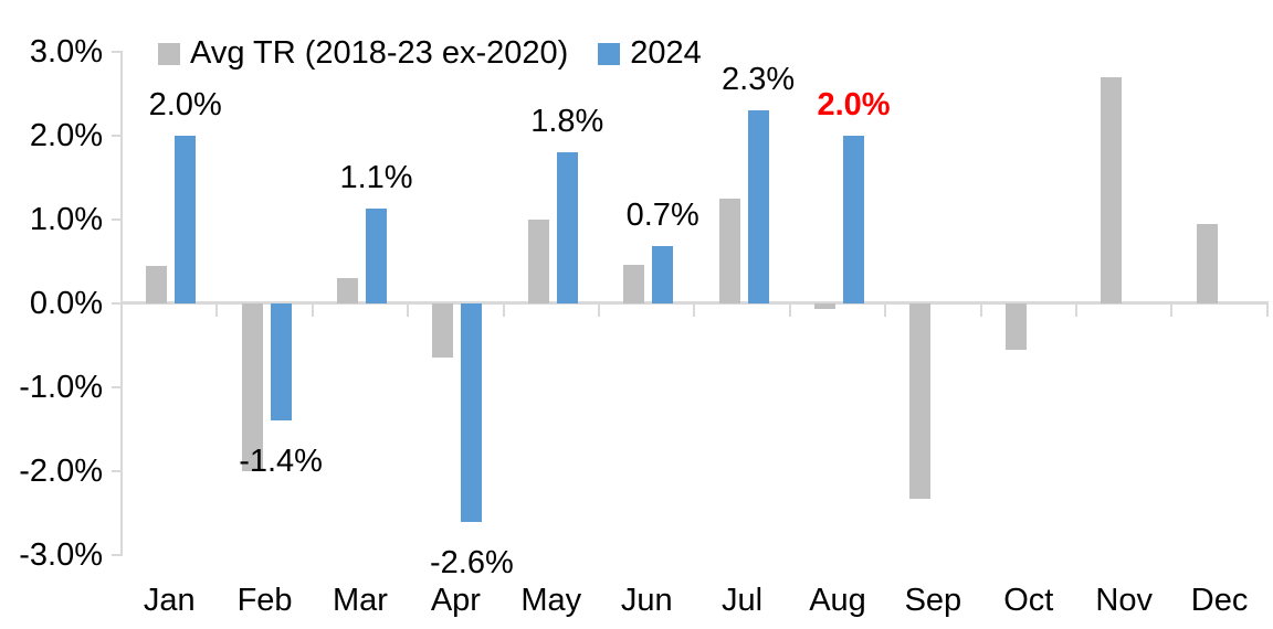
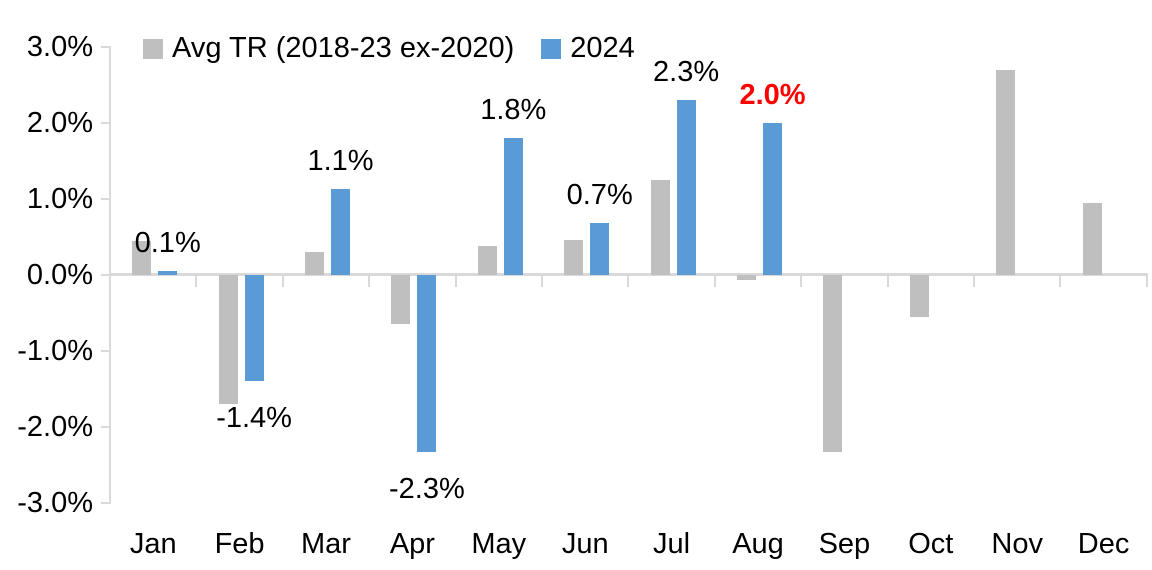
2024/Jan: 2.0% -> 0.1%
Avg TR (2018-23 ex-2020)/Feb: -2.0% -> -1.7%
2024/Apr: -2.6% -> -2.3%
Avg TR (2018-23 ex-2020)/May: 1.0% -> 0.4%
